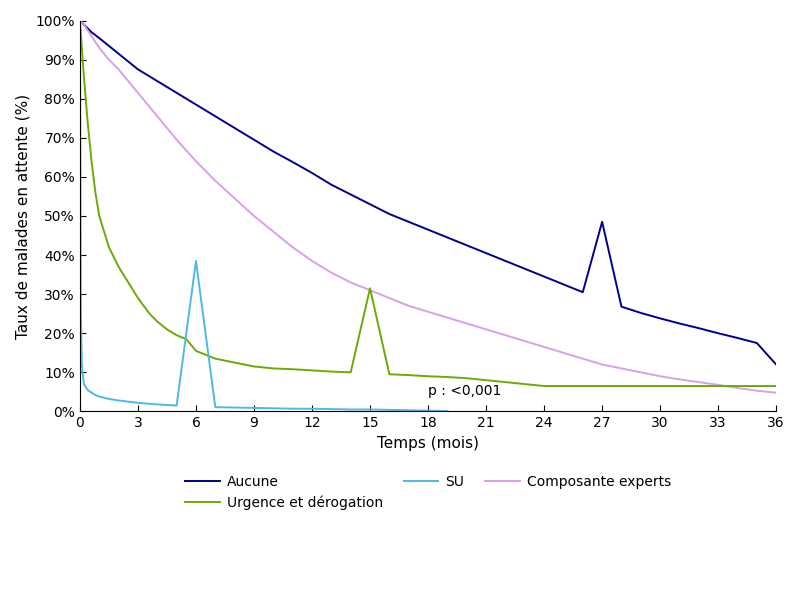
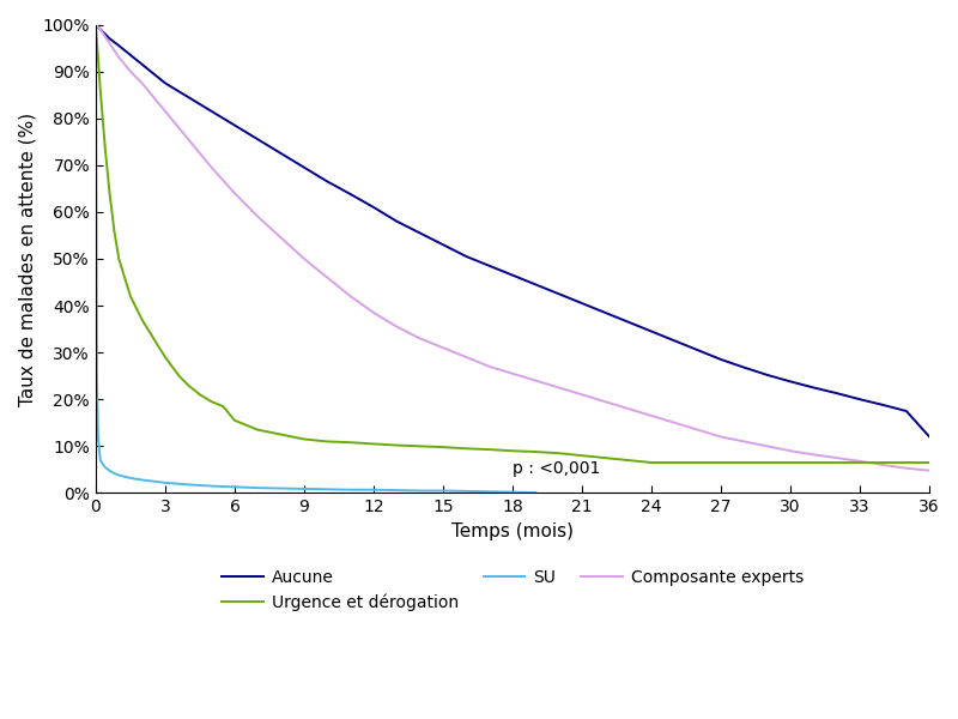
SU/6: 38.5% -> 1.3%
Urgence et dérogation/15: 31.5% -> 9.8%
Aucune/27: 48.5% -> 28.5%
